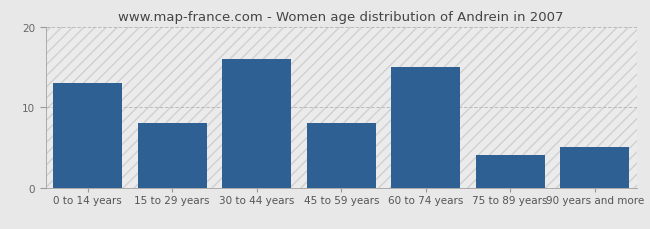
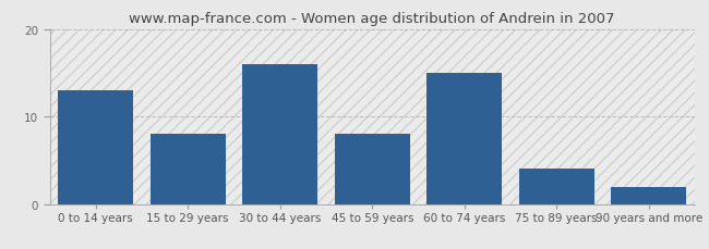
90 years and more: 5 -> 2
